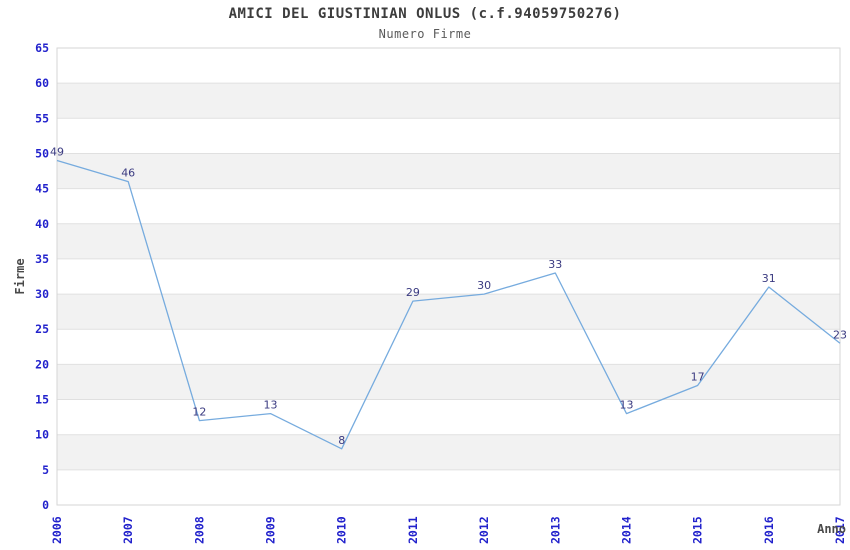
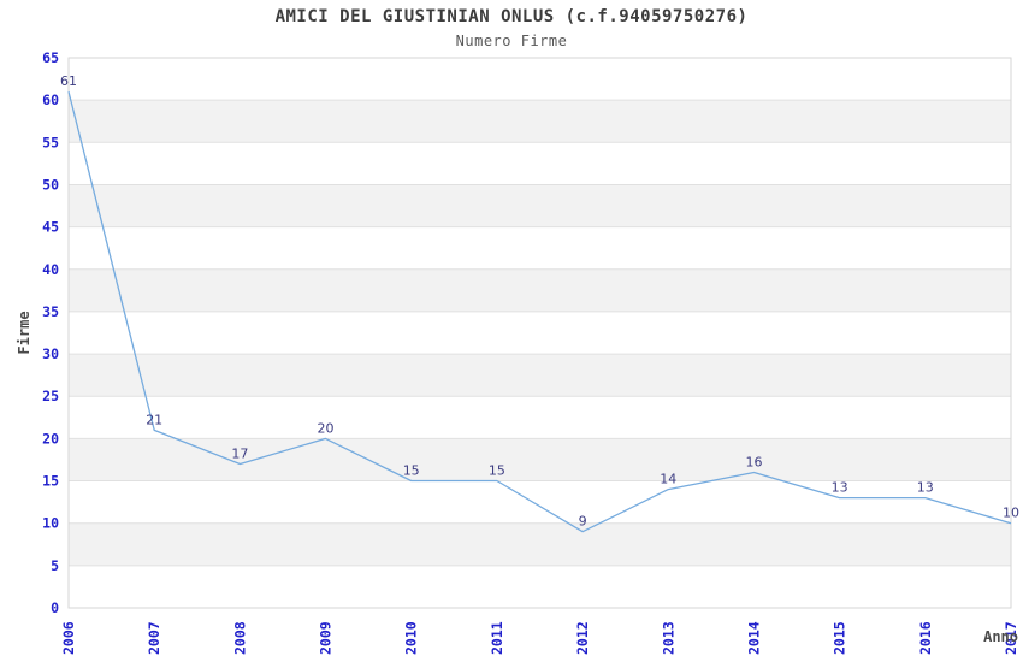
2006: 49 -> 61
2007: 46 -> 21
2008: 12 -> 17
2009: 13 -> 20
2010: 8 -> 15
2011: 29 -> 15
2012: 30 -> 9
2013: 33 -> 14
2014: 13 -> 16
2015: 17 -> 13
2016: 31 -> 13
2017: 23 -> 10
